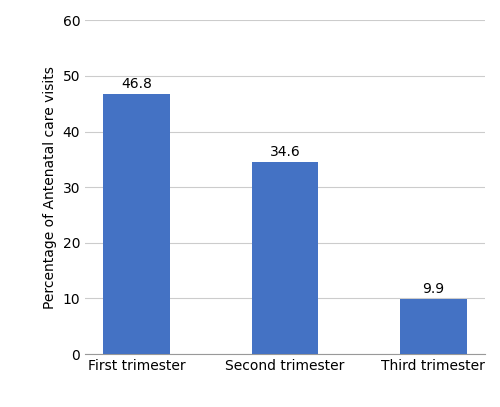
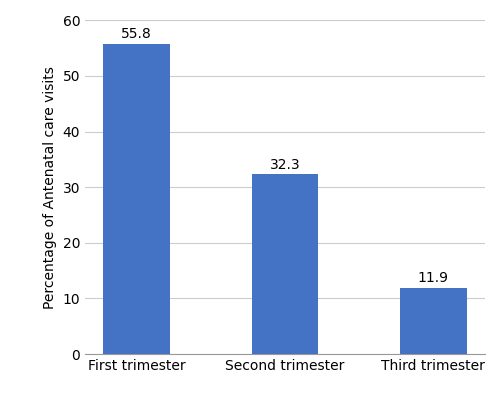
First trimester: 46.8 -> 55.8
Second trimester: 34.6 -> 32.3
Third trimester: 9.9 -> 11.9
